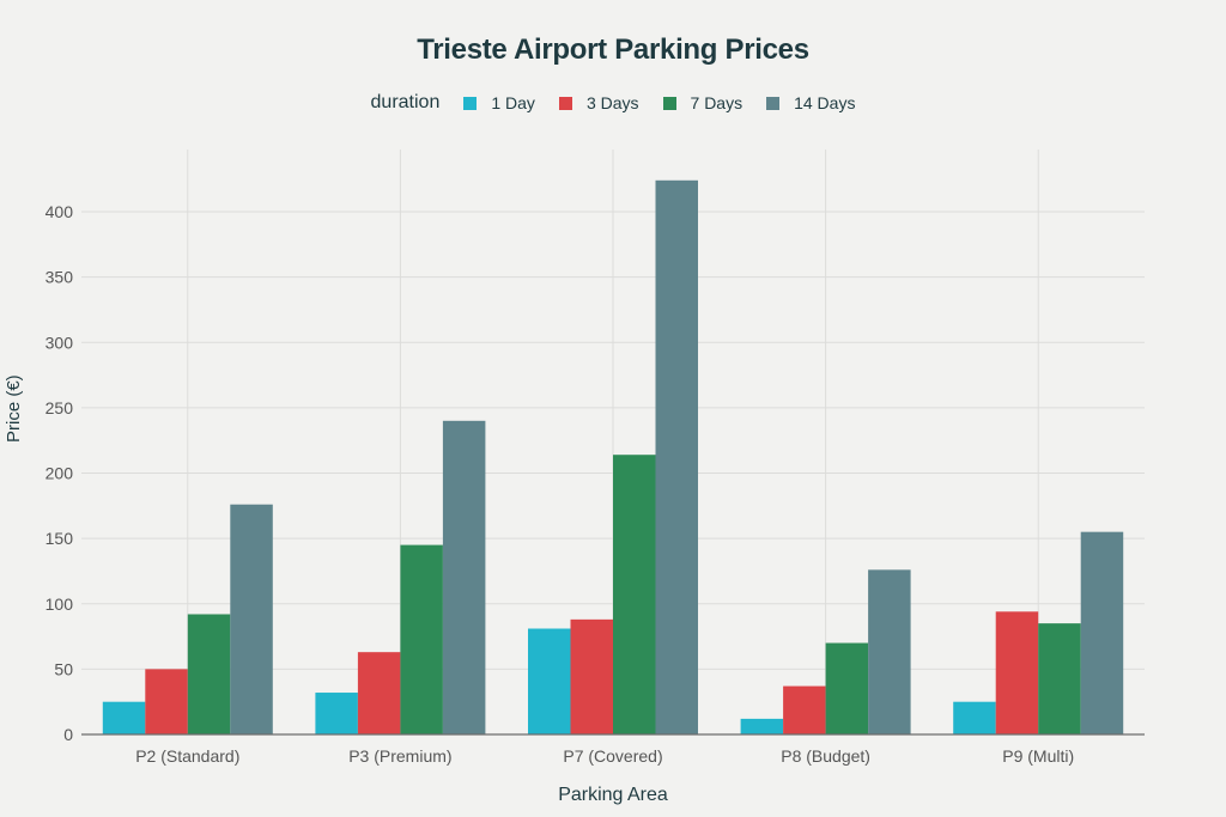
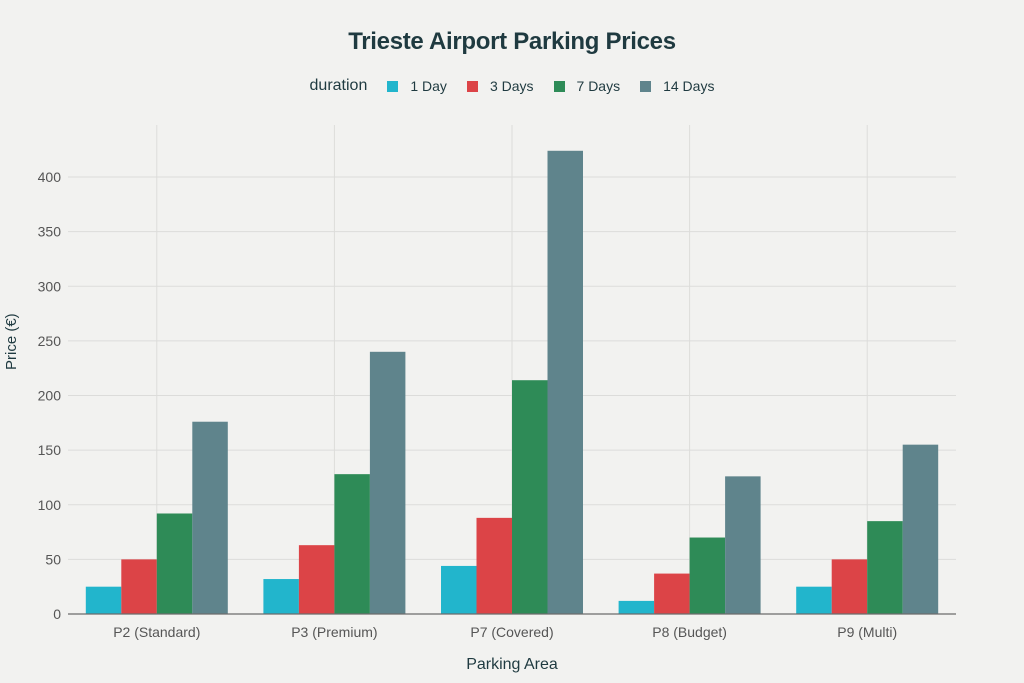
7 Days/P3 (Premium): 145 -> 128
1 Day/P7 (Covered): 81 -> 44
3 Days/P9 (Multi): 94 -> 50
